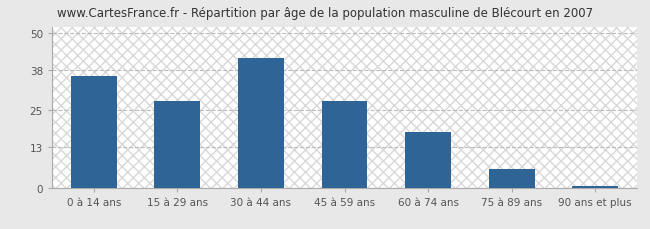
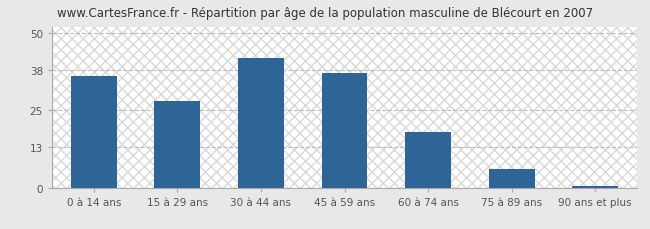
45 à 59 ans: 28.0 -> 37.0
